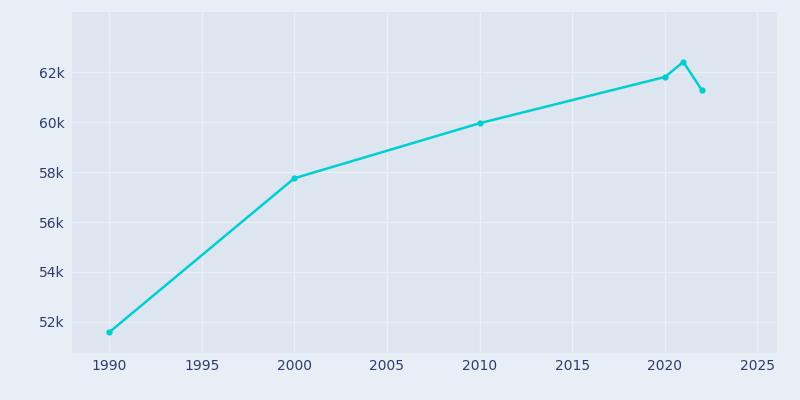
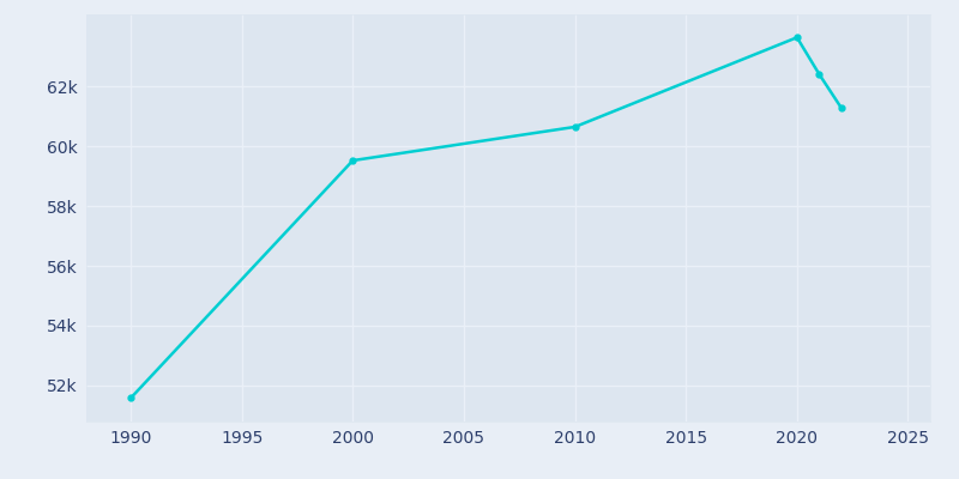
2000: 57.75k -> 59.52k
2010: 59.95k -> 60.64k
2020: 61.80k -> 63.63k
